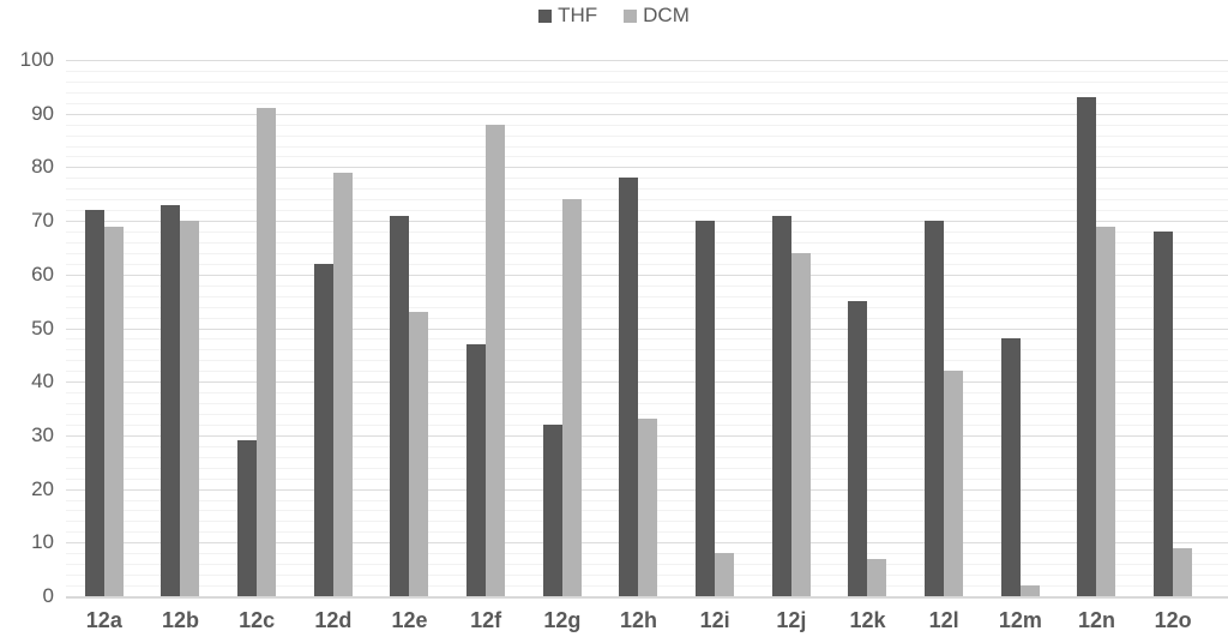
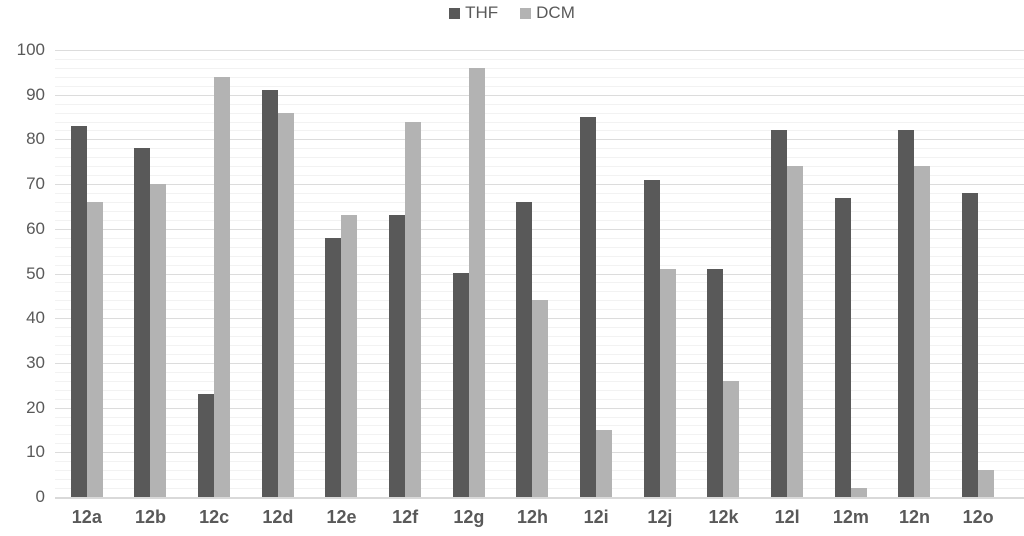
THF/12a: 72 -> 83
DCM/12a: 69 -> 66
THF/12b: 73 -> 78
THF/12c: 29 -> 23
DCM/12c: 91 -> 94
THF/12d: 62 -> 91
DCM/12d: 79 -> 86
THF/12e: 71 -> 58
DCM/12e: 53 -> 63
THF/12f: 47 -> 63
DCM/12f: 88 -> 84
THF/12g: 32 -> 50
DCM/12g: 74 -> 96
THF/12h: 78 -> 66
DCM/12h: 33 -> 44
THF/12i: 70 -> 85
DCM/12i: 8 -> 15
DCM/12j: 64 -> 51
THF/12k: 55 -> 51
DCM/12k: 7 -> 26
THF/12l: 70 -> 82
DCM/12l: 42 -> 74
THF/12m: 48 -> 67
THF/12n: 93 -> 82
DCM/12n: 69 -> 74
DCM/12o: 9 -> 6
